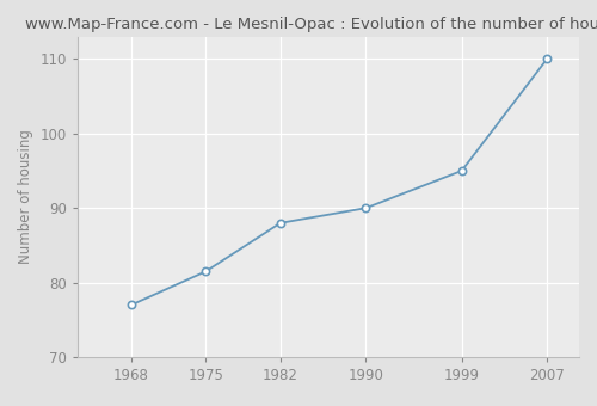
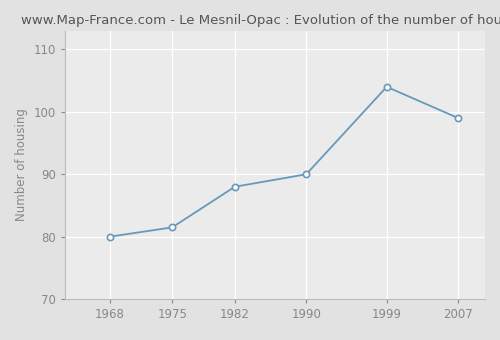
1968: 77.0 -> 80.0
1999: 95.0 -> 104.0
2007: 110.0 -> 99.0
